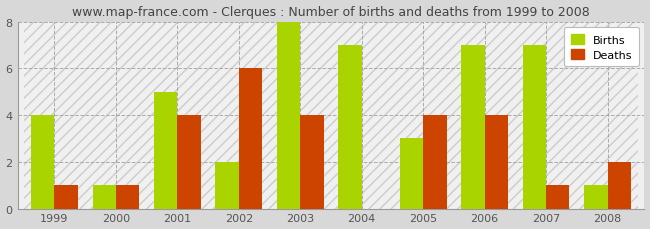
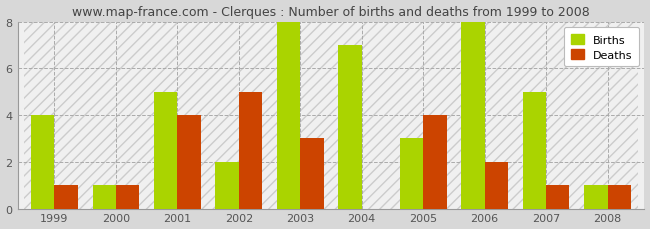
Deaths/2002: 6 -> 5
Deaths/2003: 4 -> 3
Births/2006: 7 -> 8
Deaths/2006: 4 -> 2
Births/2007: 7 -> 5
Deaths/2008: 2 -> 1
